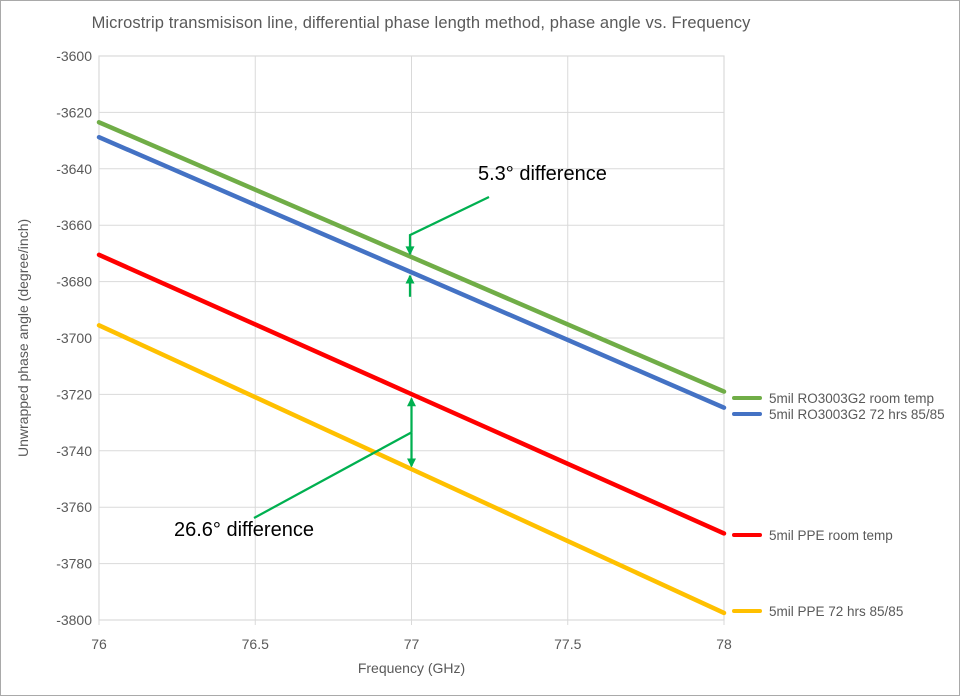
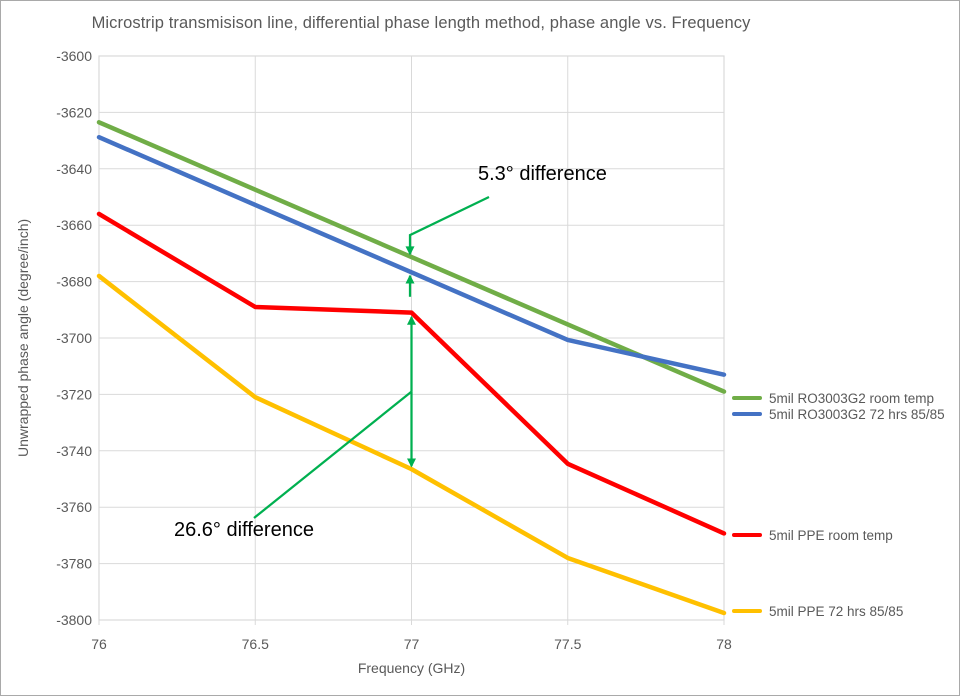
5mil PPE room temp/76: -3670 -> -3656
5mil PPE 72 hrs 85/85/76: -3696 -> -3678
5mil PPE room temp/76.5: -3695 -> -3689
5mil PPE room temp/77: -3720 -> -3691
5mil PPE 72 hrs 85/85/77.5: -3772 -> -3778
5mil RO3003G2 72 hrs 85/85/78: -3725 -> -3713
